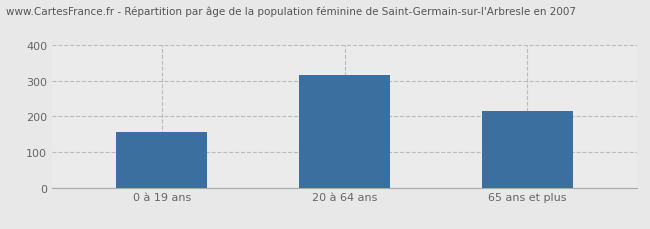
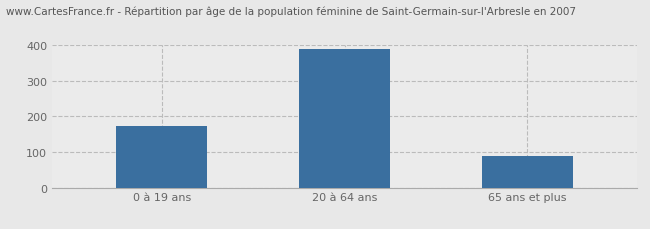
0 à 19 ans: 155 -> 172
20 à 64 ans: 315 -> 390
65 ans et plus: 215 -> 88
